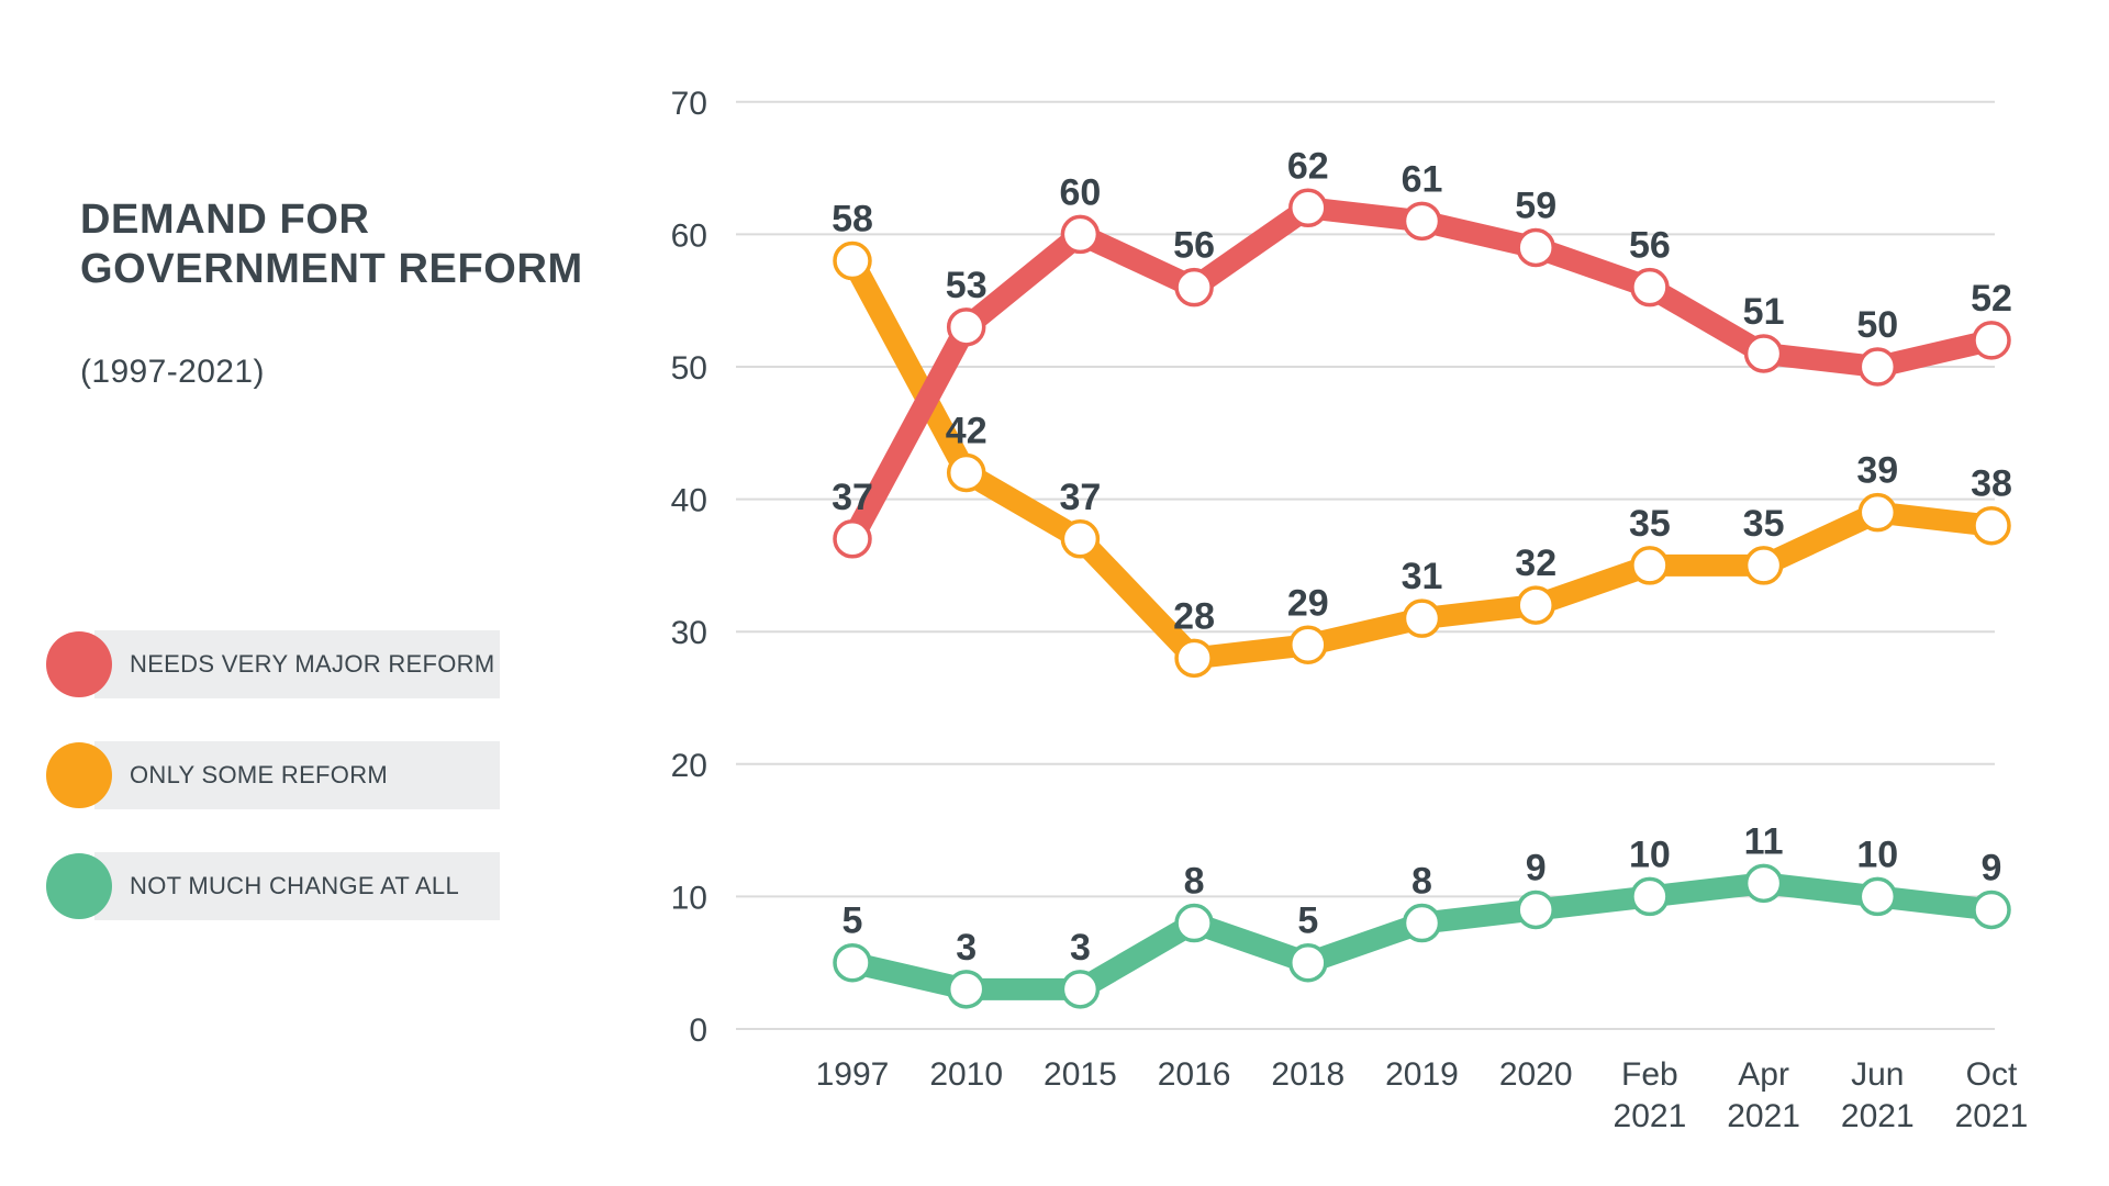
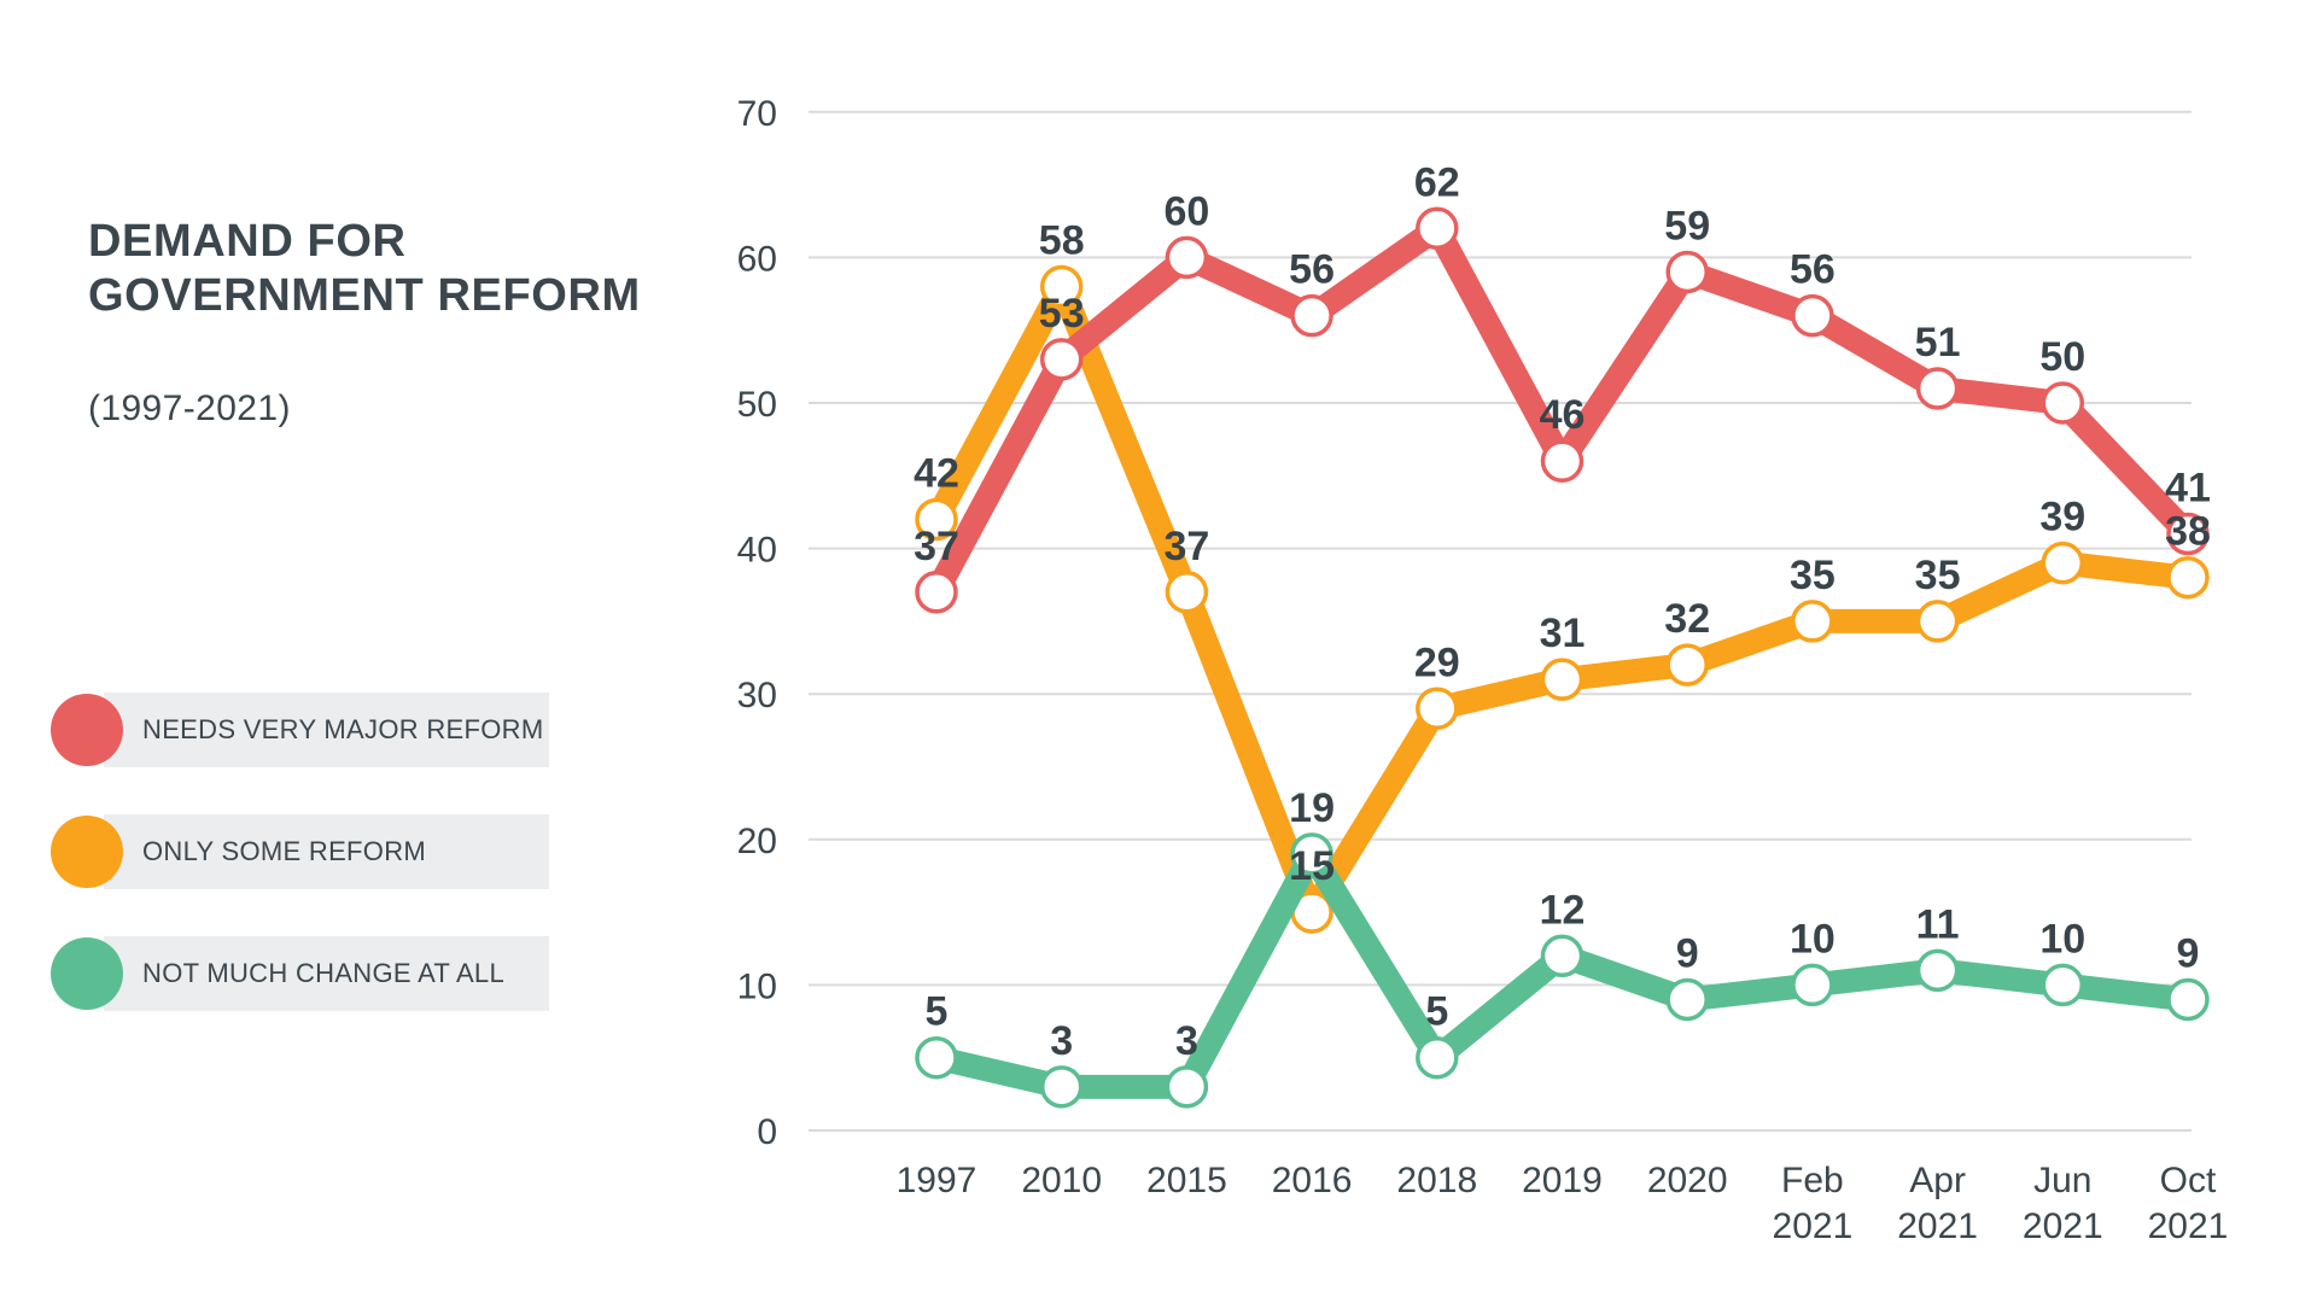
ONLY SOME REFORM/1997: 58 -> 42
ONLY SOME REFORM/2010: 42 -> 58
ONLY SOME REFORM/2016: 28 -> 15
NOT MUCH CHANGE AT ALL/2016: 8 -> 19
NEEDS VERY MAJOR REFORM/2019: 61 -> 46
NOT MUCH CHANGE AT ALL/2019: 8 -> 12
NEEDS VERY MAJOR REFORM/Oct 2021: 52 -> 41
